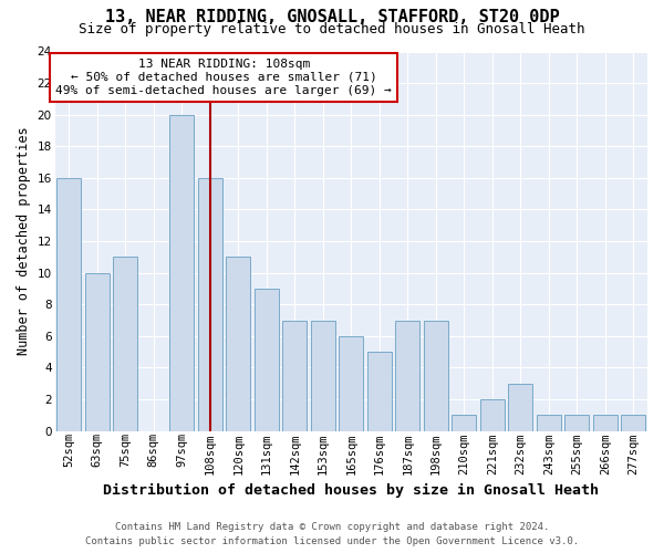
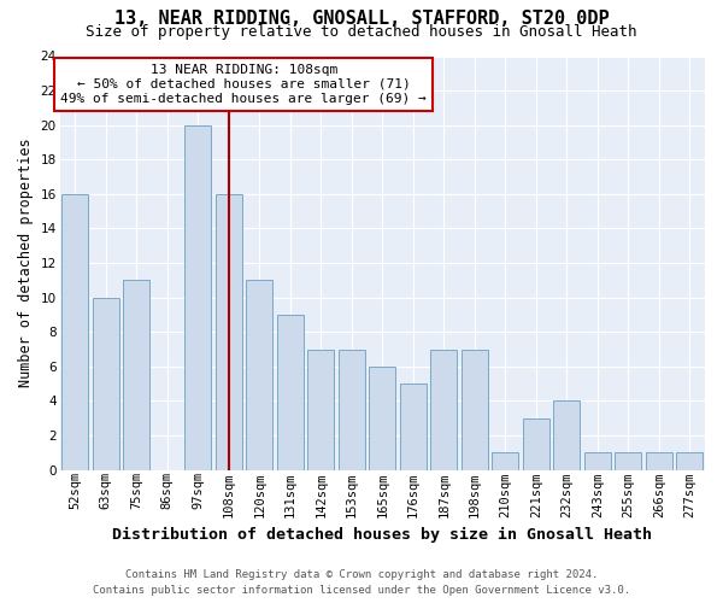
221sqm: 2 -> 3
232sqm: 3 -> 4
